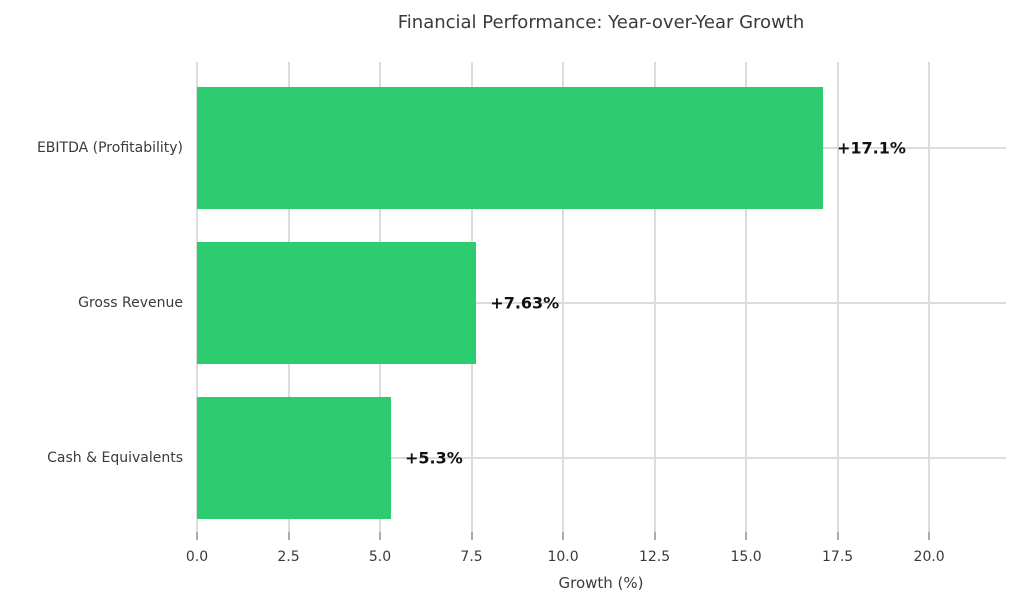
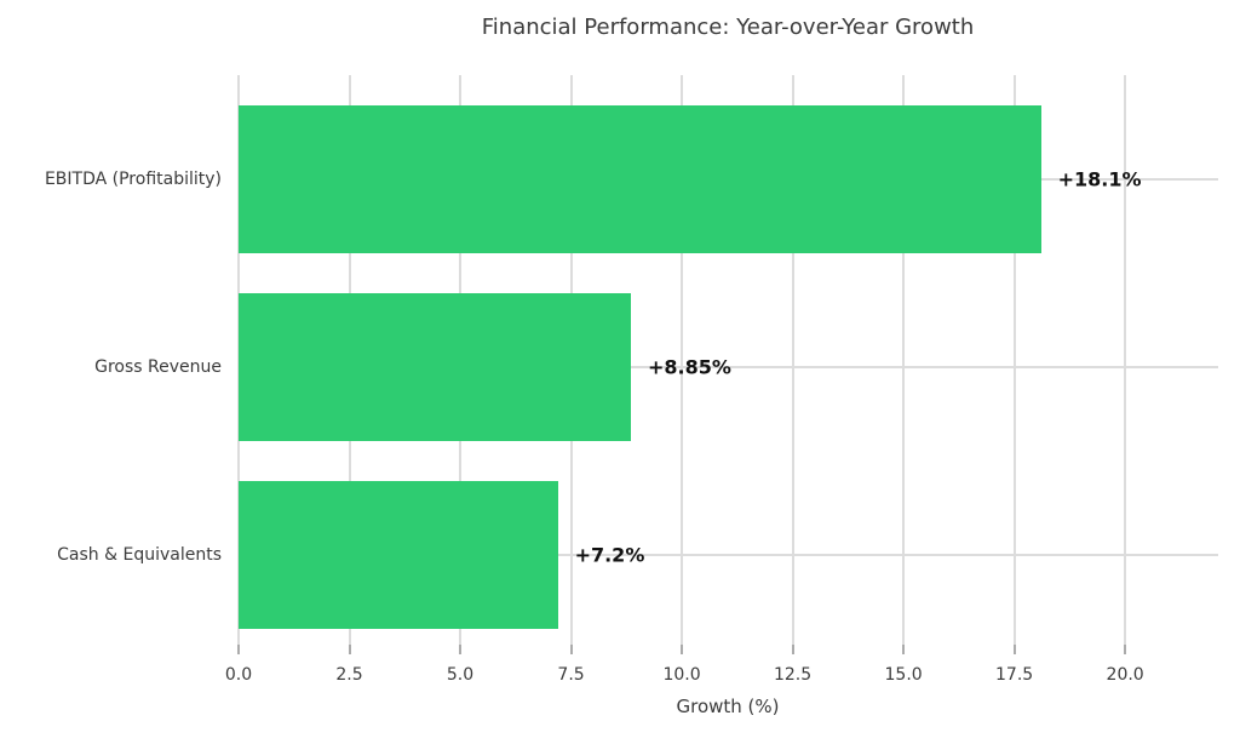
EBITDA (Profitability): +17.1% -> +18.1%
Gross Revenue: +7.63% -> +8.85%
Cash & Equivalents: +5.3% -> +7.2%
